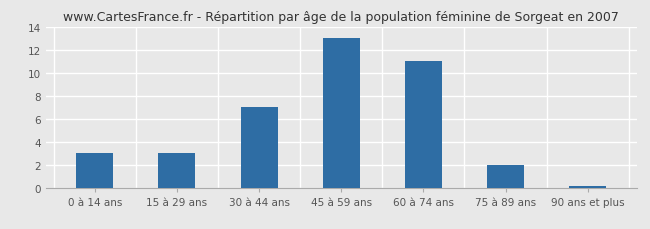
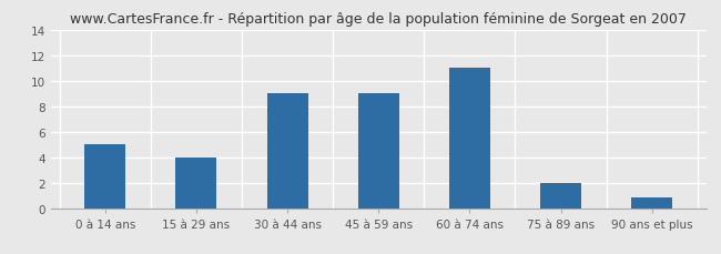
0 à 14 ans: 3.0 -> 5.0
15 à 29 ans: 3.0 -> 4.0
30 à 44 ans: 7.0 -> 9.0
45 à 59 ans: 13.0 -> 9.0
90 ans et plus: 0.1 -> 0.8
